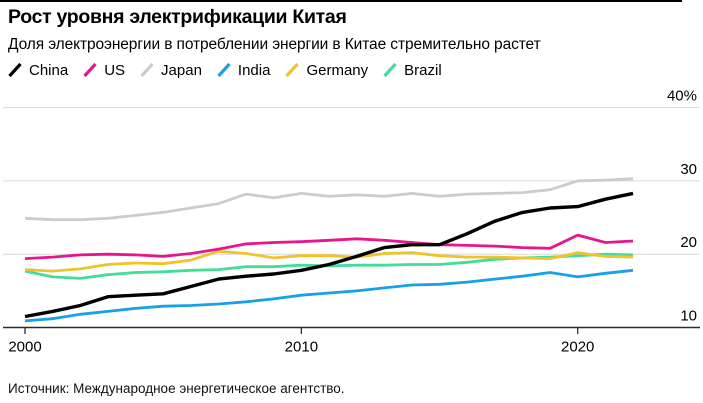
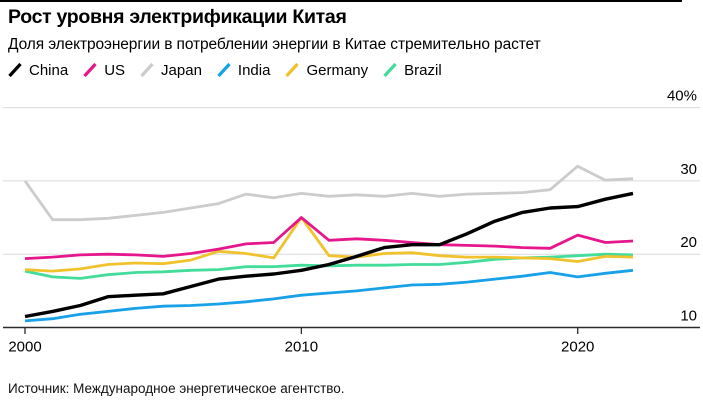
Japan/2000: 25% -> 30%
US/2010: 22% -> 25%
Germany/2010: 20% -> 25%
Japan/2020: 30% -> 32%
Germany/2020: 20% -> 19%
